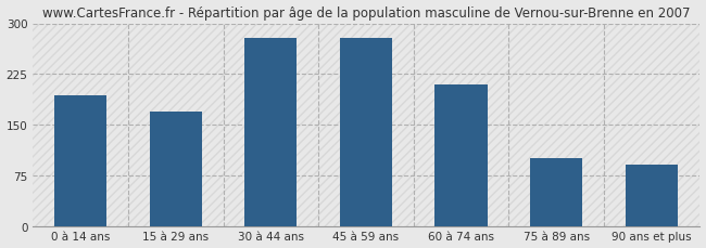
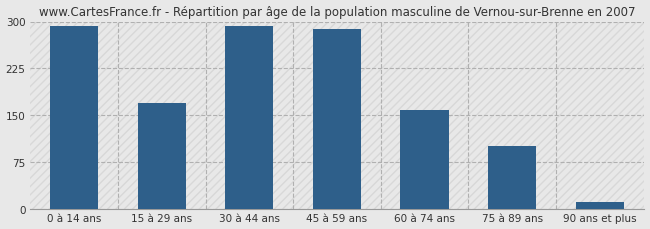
0 à 14 ans: 194 -> 293
30 à 44 ans: 278 -> 292
45 à 59 ans: 278 -> 288
60 à 74 ans: 210 -> 158
90 ans et plus: 90 -> 10
